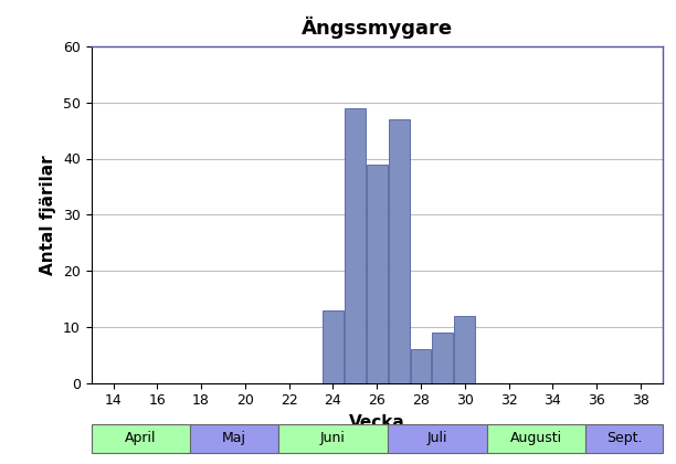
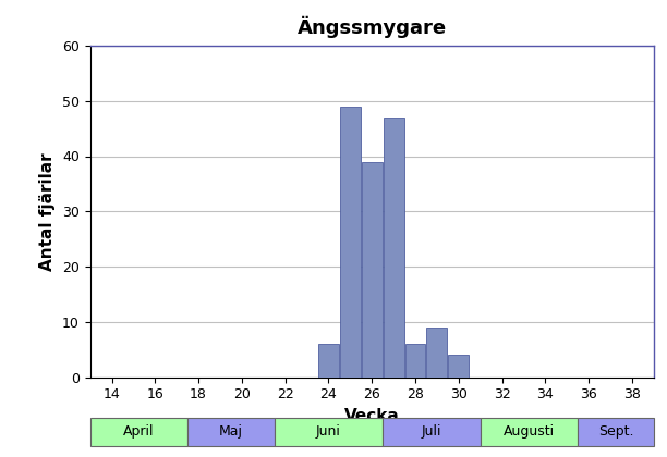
24: 13 -> 6
30: 12 -> 4
